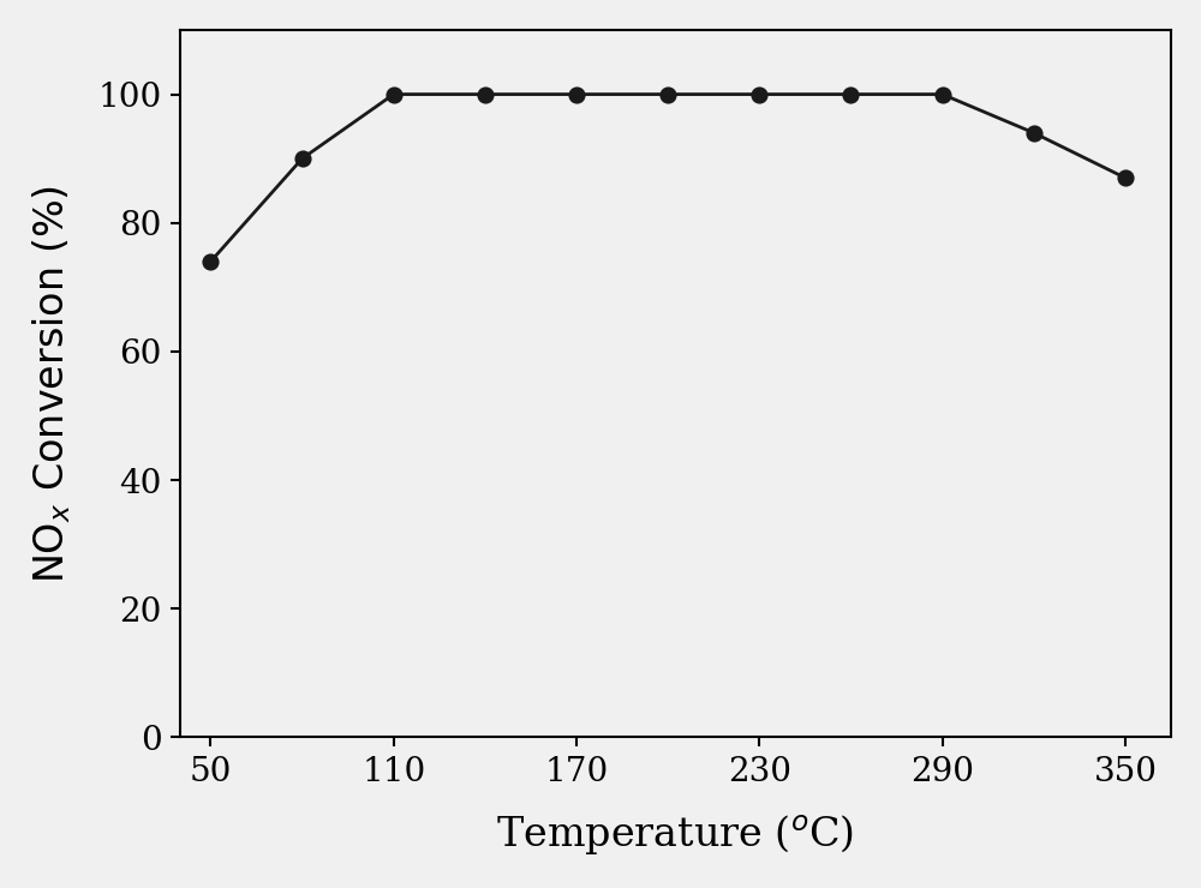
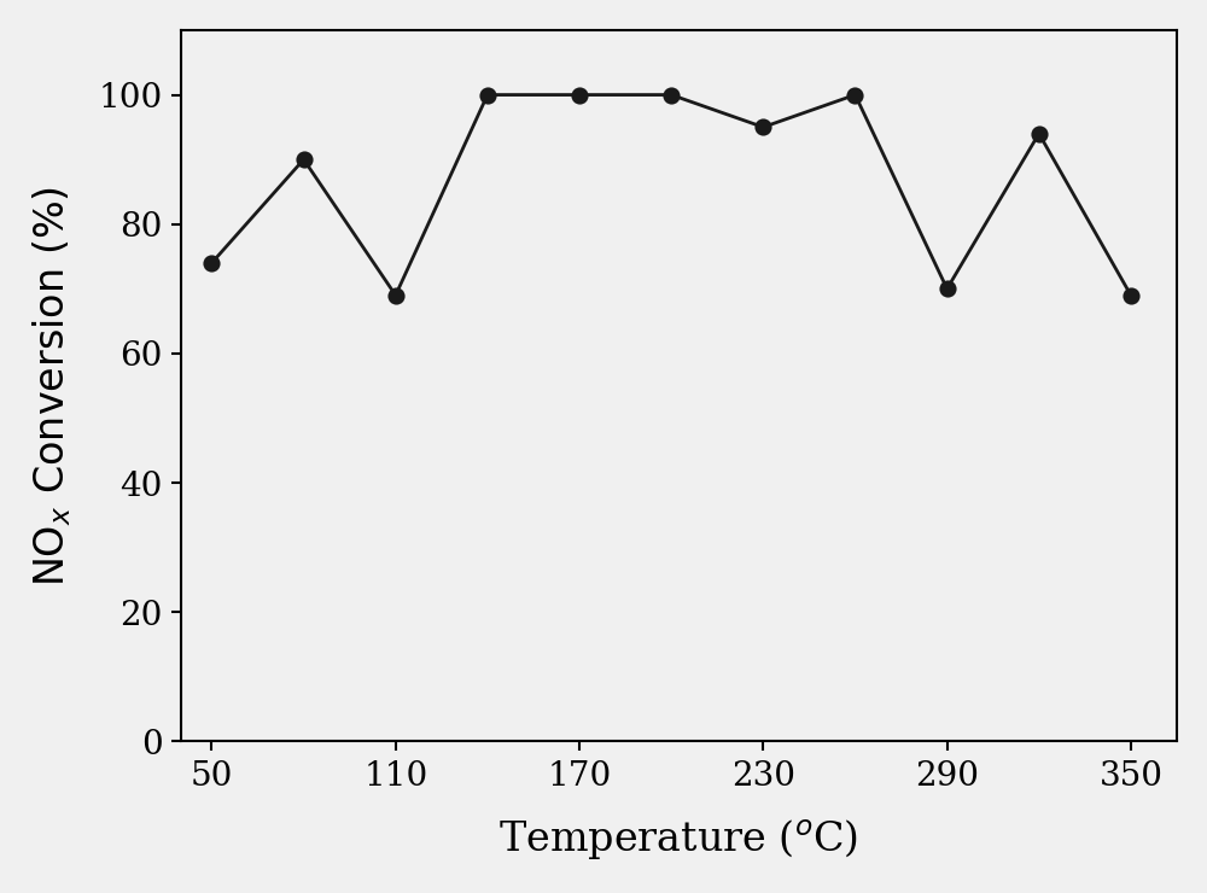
110: 100 -> 69
230: 100 -> 95
290: 100 -> 70
350: 87 -> 69
